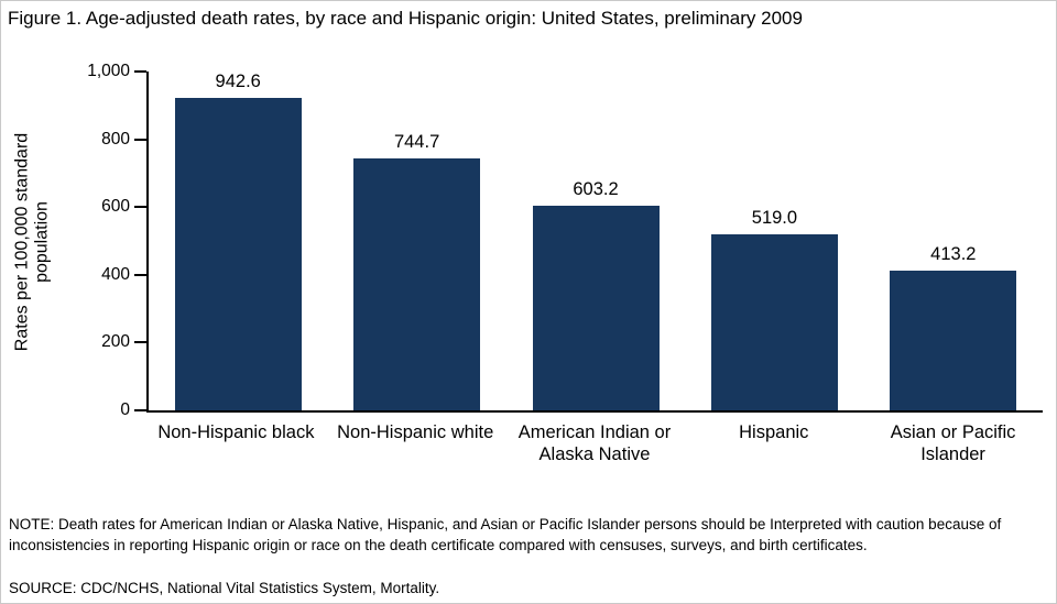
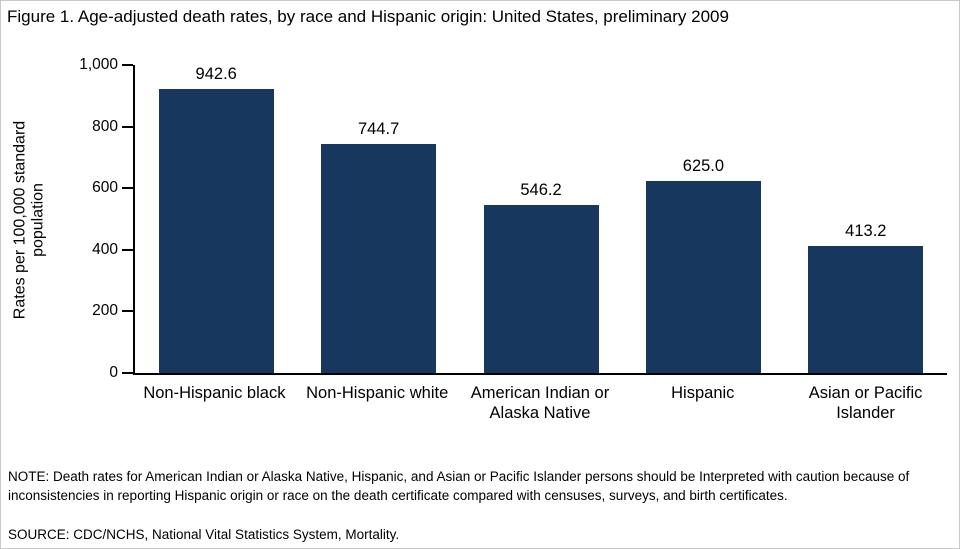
American Indian or Alaska Native: 603.2 -> 546.2
Hispanic: 519.0 -> 625.0
